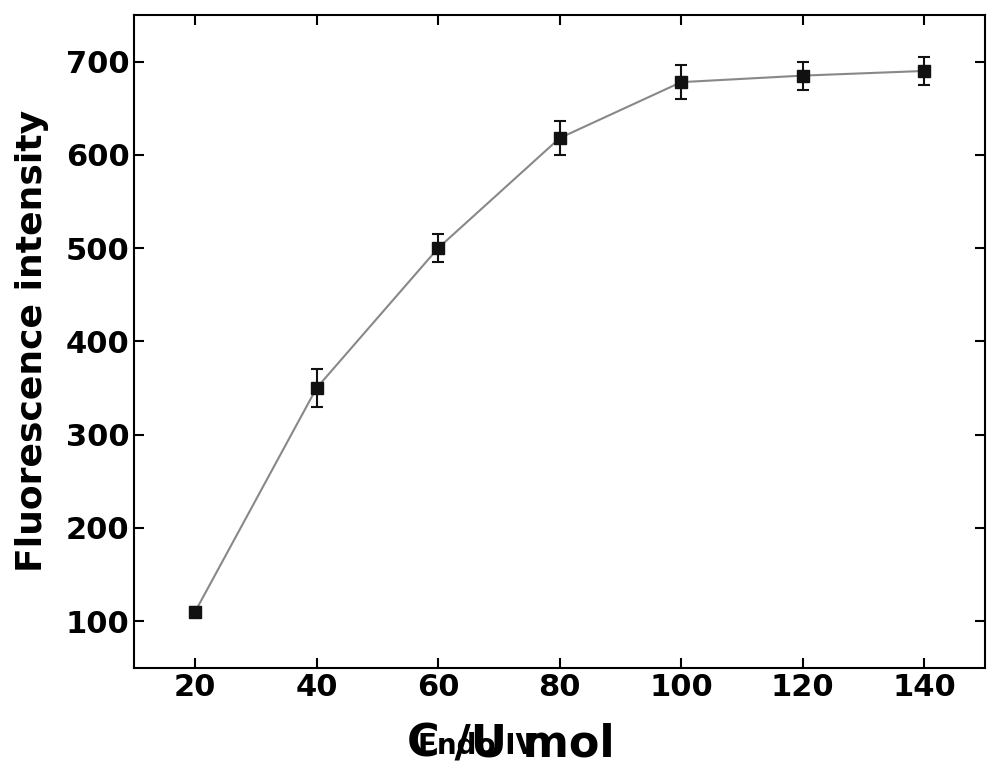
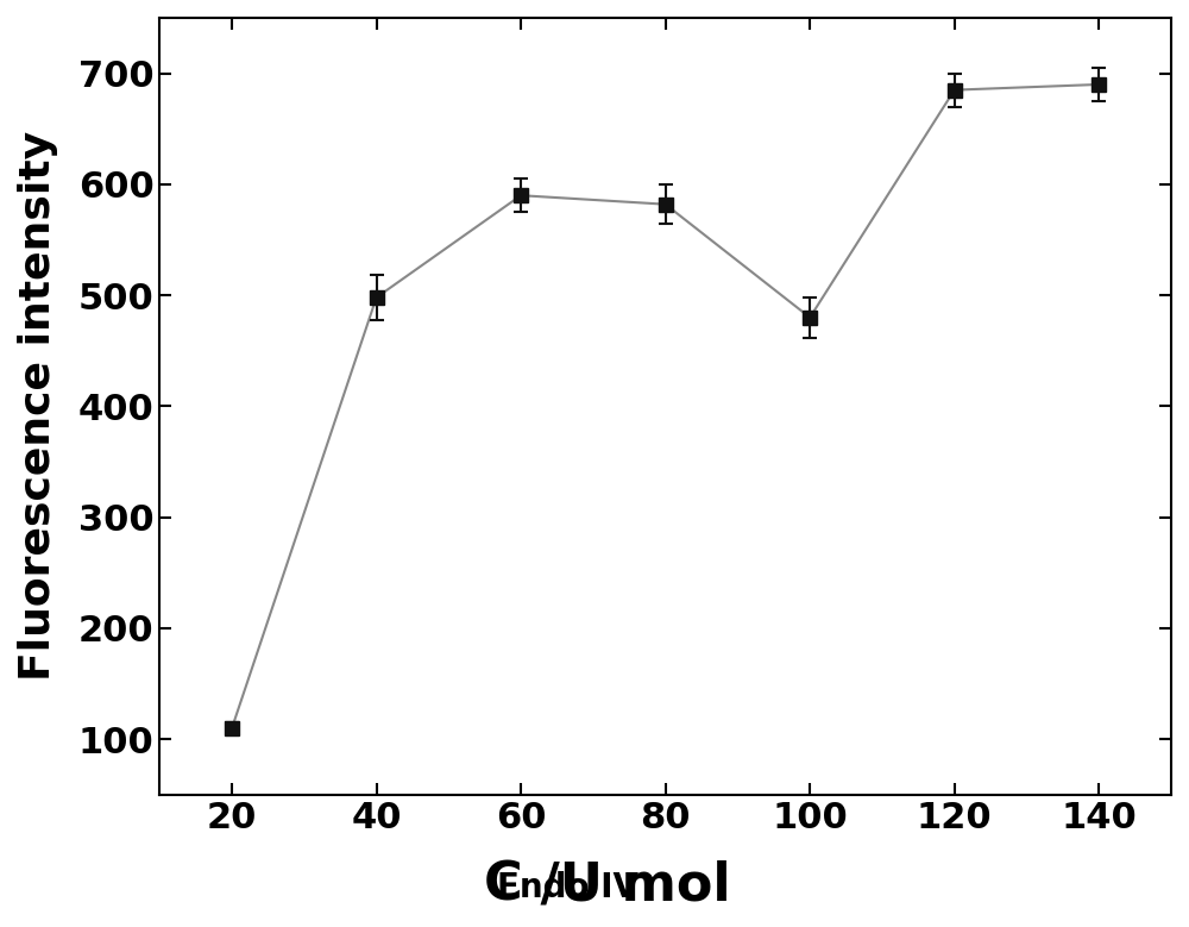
40: 350 -> 498
60: 500 -> 590
80: 618 -> 582
100: 678 -> 480
